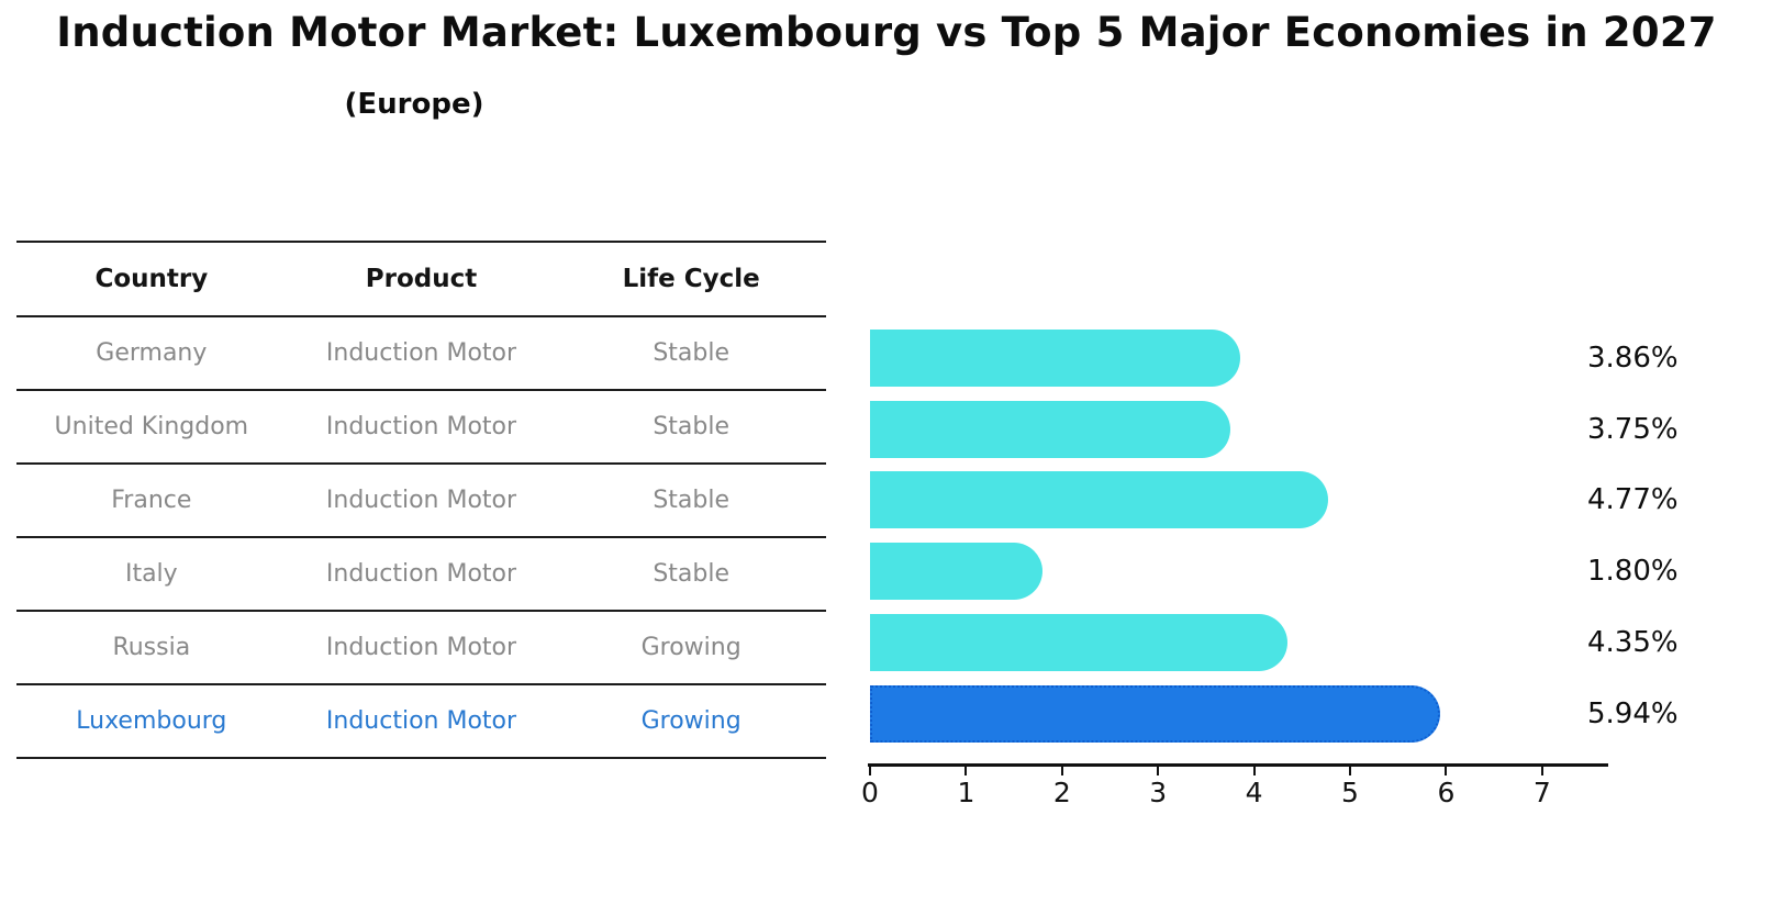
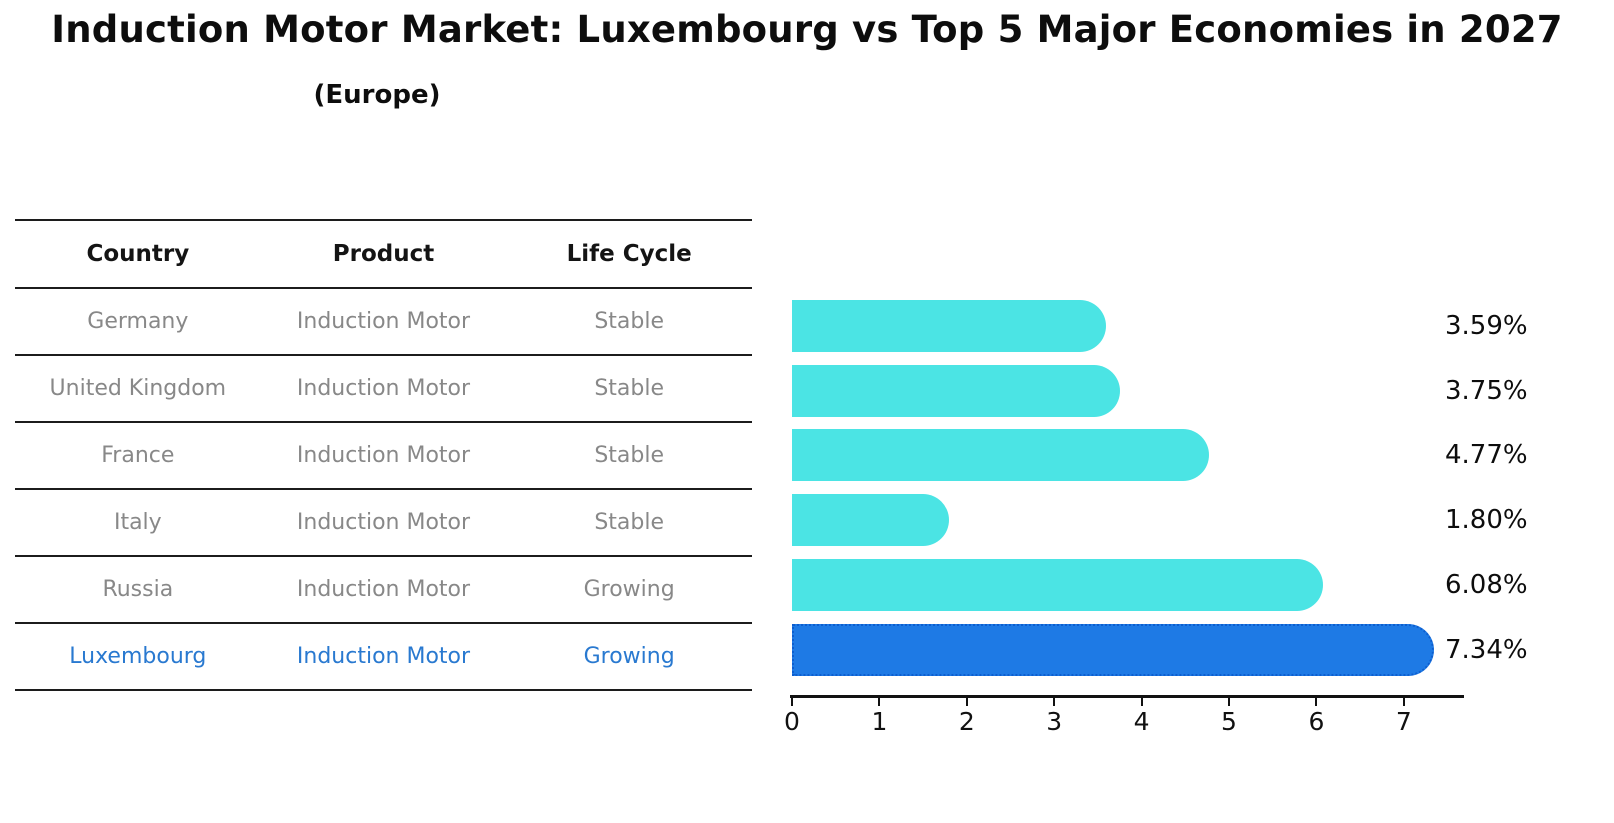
Germany: 3.86% -> 3.59%
Russia: 4.35% -> 6.08%
Luxembourg: 5.94% -> 7.34%
